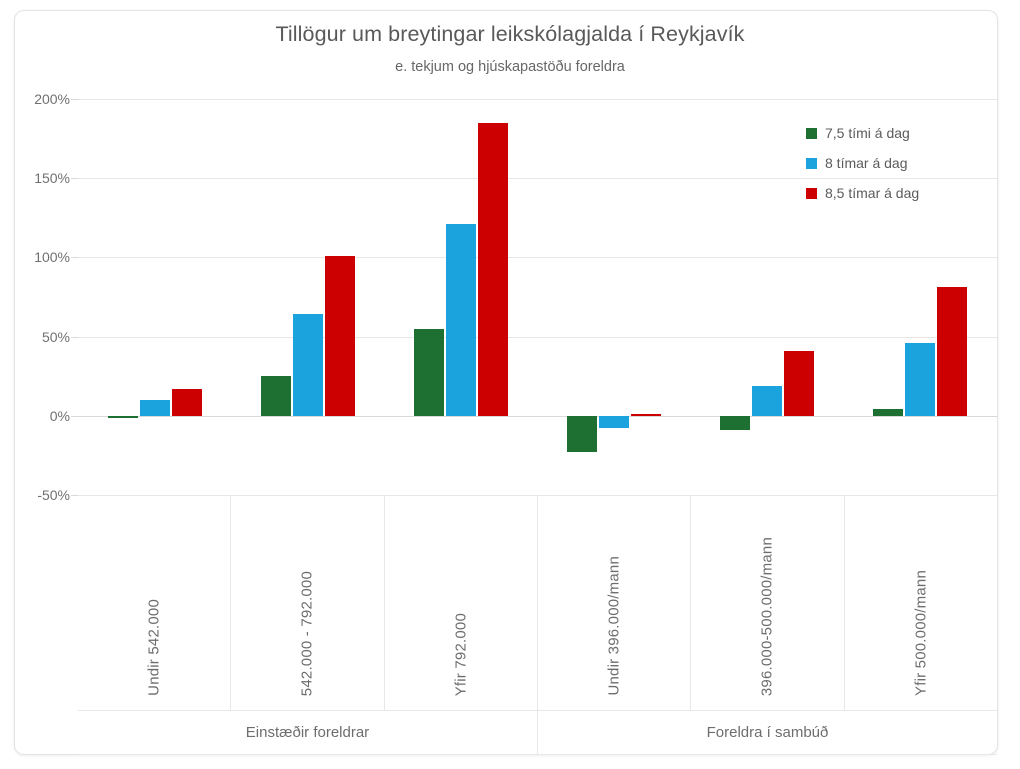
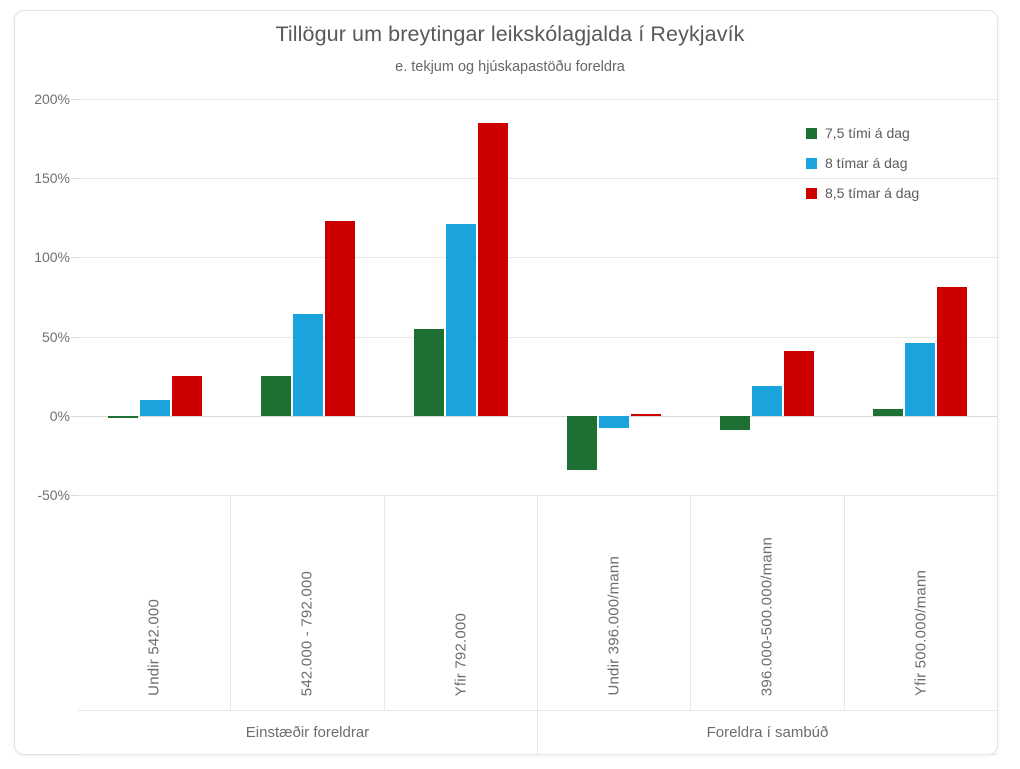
8,5 tímar á dag/Undir 542.000: 17% -> 25%
8,5 tímar á dag/542.000 - 792.000: 101% -> 123%
7,5 tími á dag/Undir 396.000/mann: -23% -> -34%
